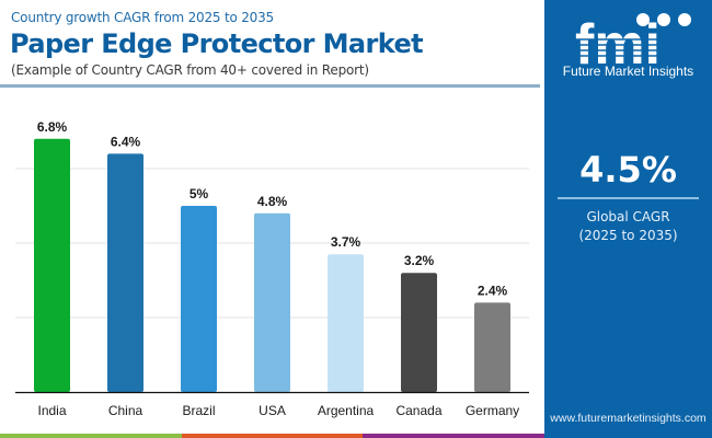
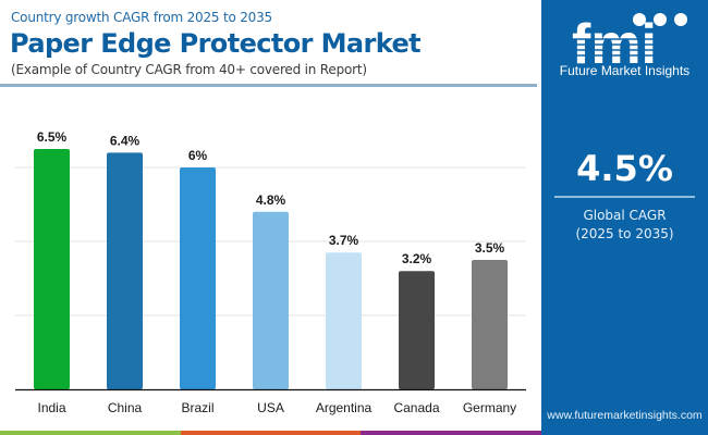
India: 6.8% -> 6.5%
Brazil: 5% -> 6%
Germany: 2.4% -> 3.5%
